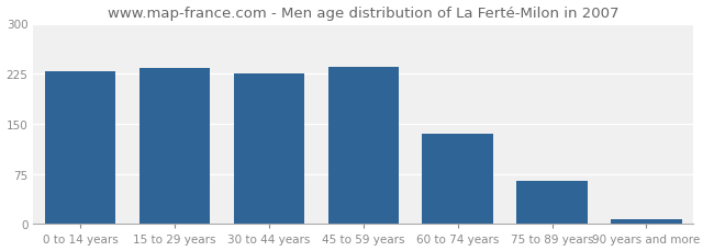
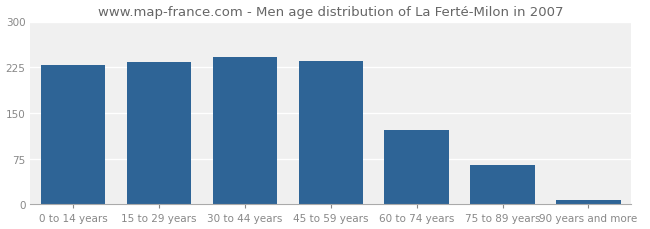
30 to 44 years: 225 -> 242
60 to 74 years: 135 -> 122
